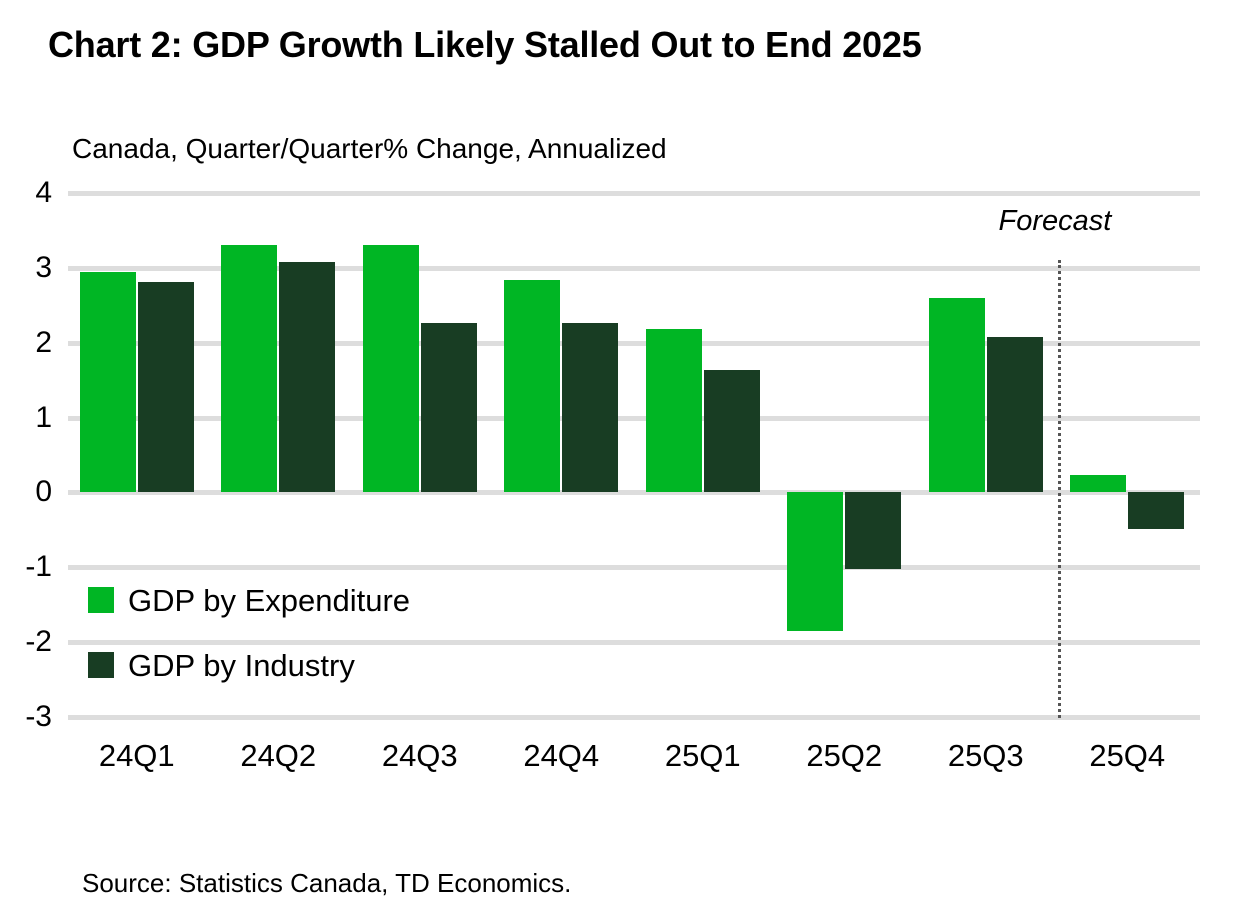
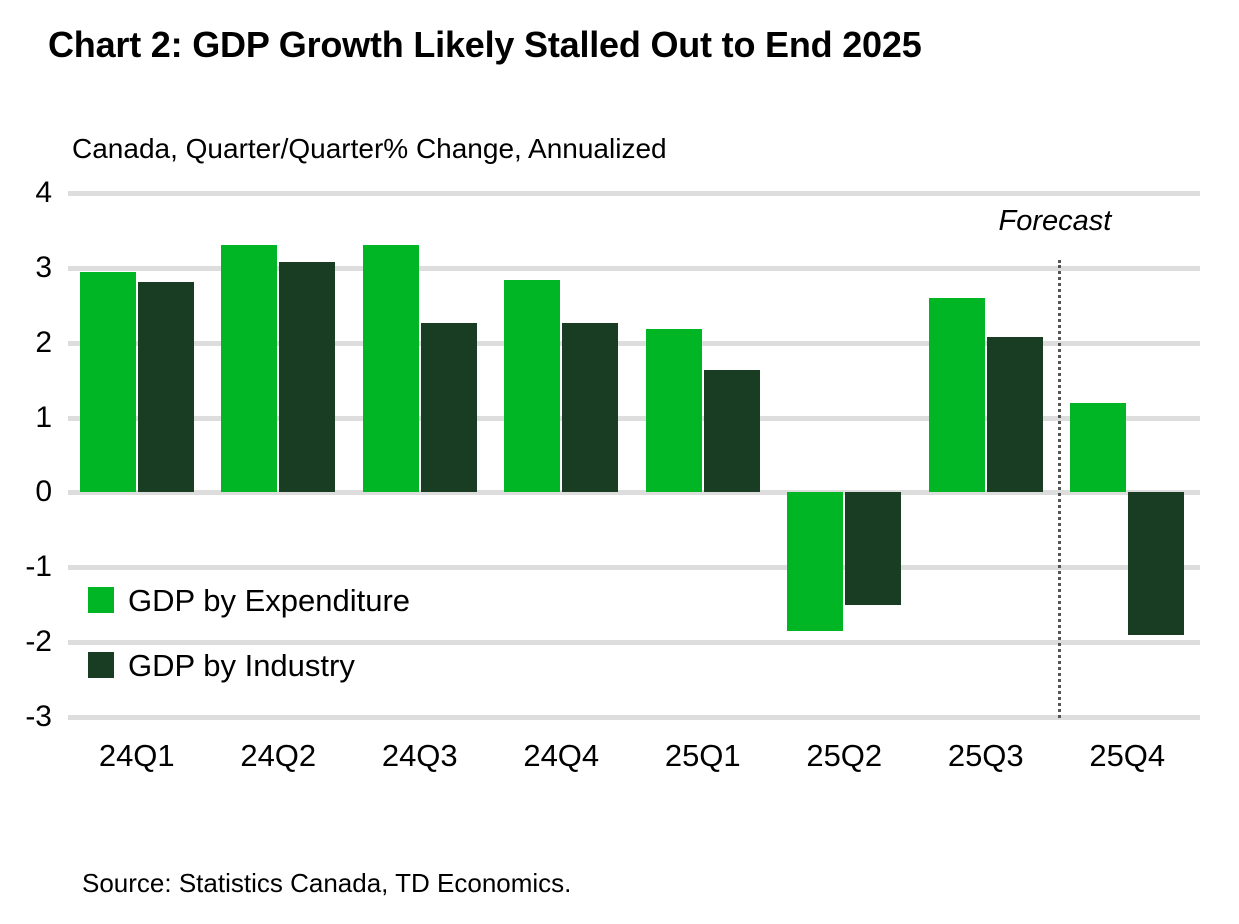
GDP by Industry/25Q2: -1.0 -> -1.5
GDP by Expenditure/25Q4: 0.2 -> 1.2
GDP by Industry/25Q4: -0.5 -> -1.9
